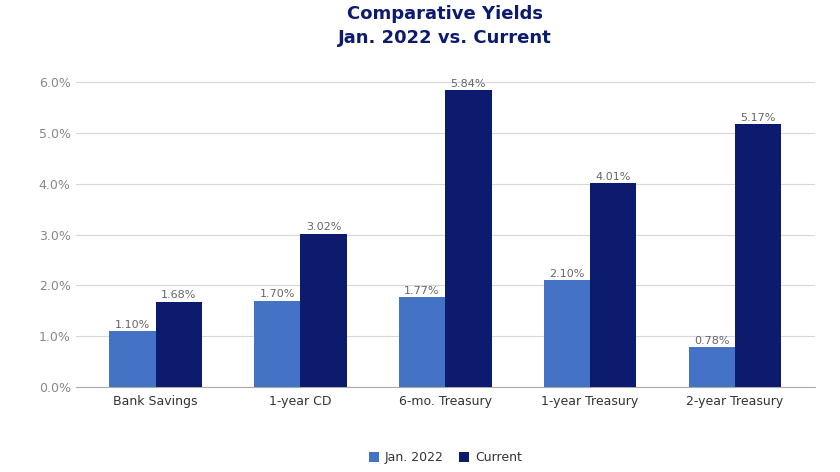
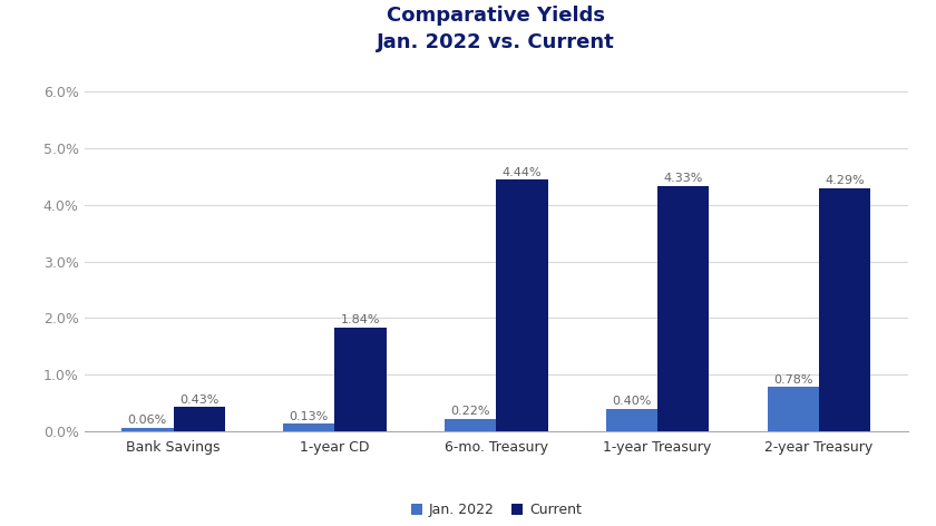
Jan. 2022/Bank Savings: 1.10% -> 0.06%
Current/Bank Savings: 1.68% -> 0.43%
Jan. 2022/1-year CD: 1.70% -> 0.13%
Current/1-year CD: 3.02% -> 1.84%
Jan. 2022/6-mo. Treasury: 1.77% -> 0.22%
Current/6-mo. Treasury: 5.84% -> 4.44%
Jan. 2022/1-year Treasury: 2.10% -> 0.40%
Current/1-year Treasury: 4.01% -> 4.33%
Current/2-year Treasury: 5.17% -> 4.29%
